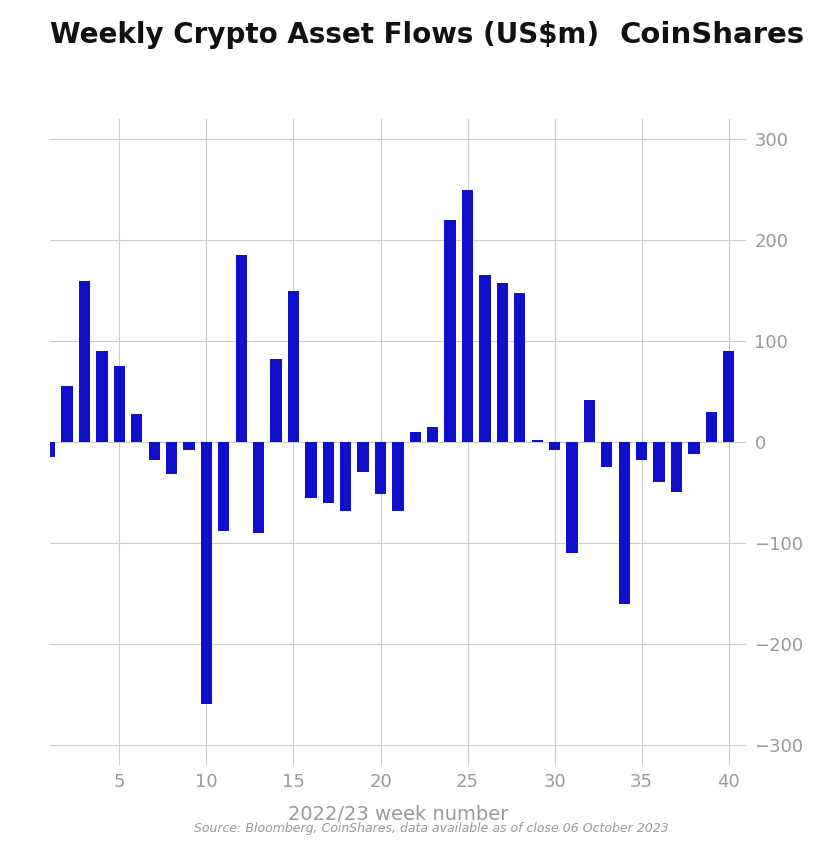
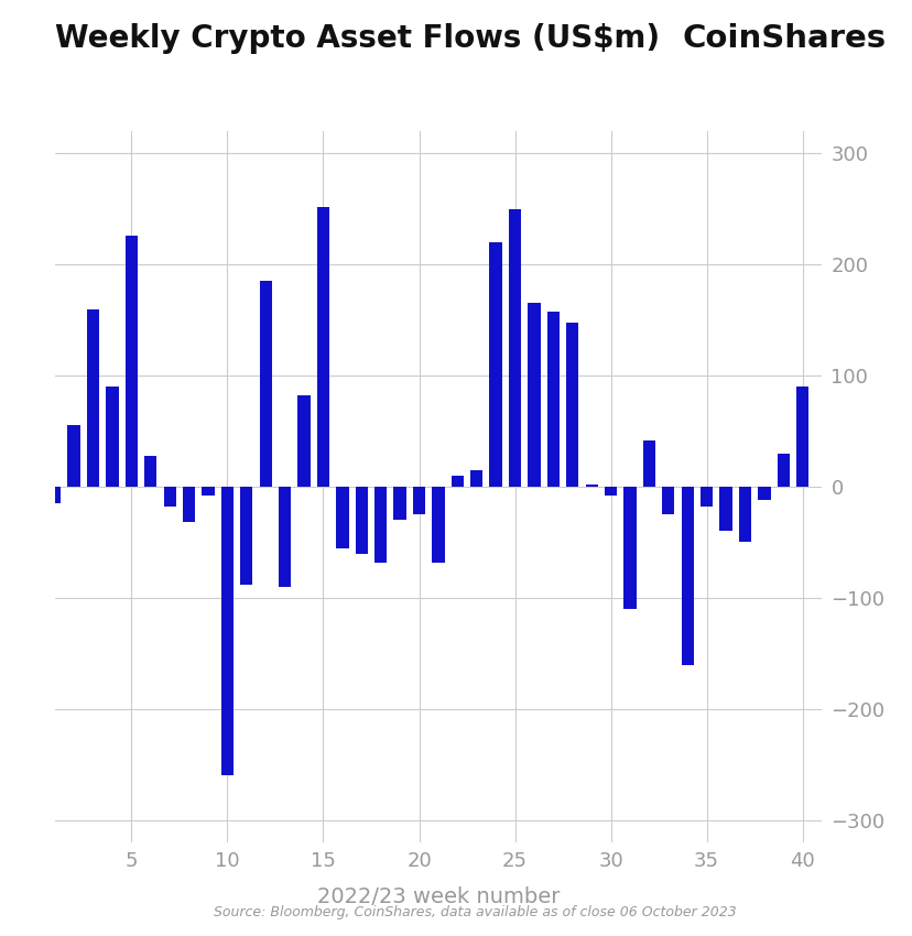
5: 75 -> 226
15: 150 -> 252
20: -52 -> -25
